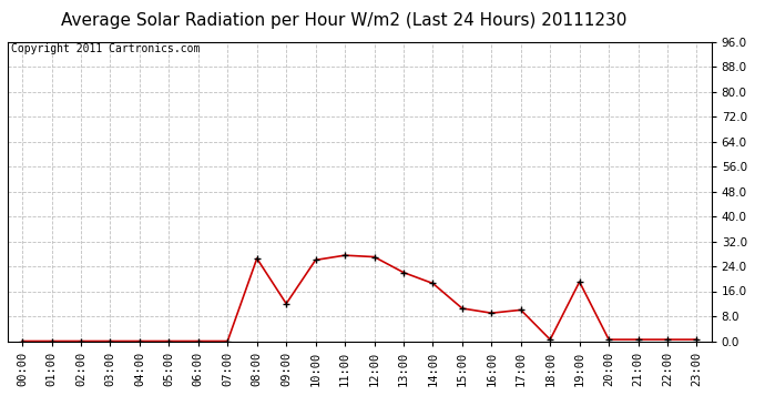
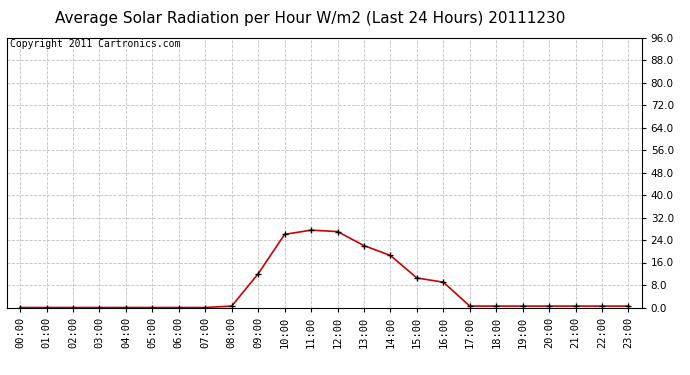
08:00: 26.5 -> 0.5
17:00: 10.0 -> 0.5
19:00: 19.0 -> 0.5
